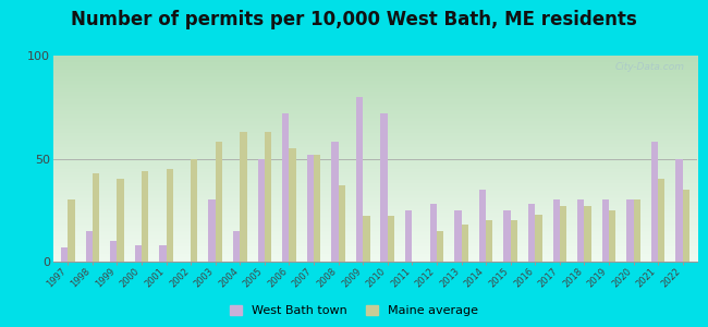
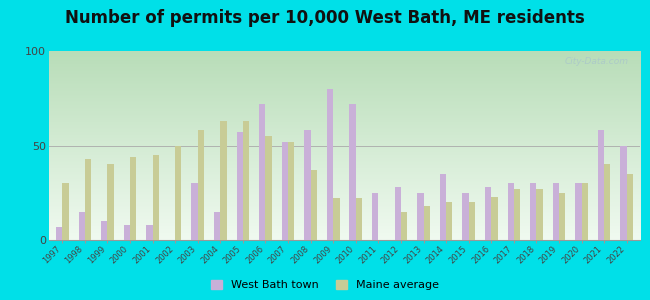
West Bath town/2005: 50 -> 57
